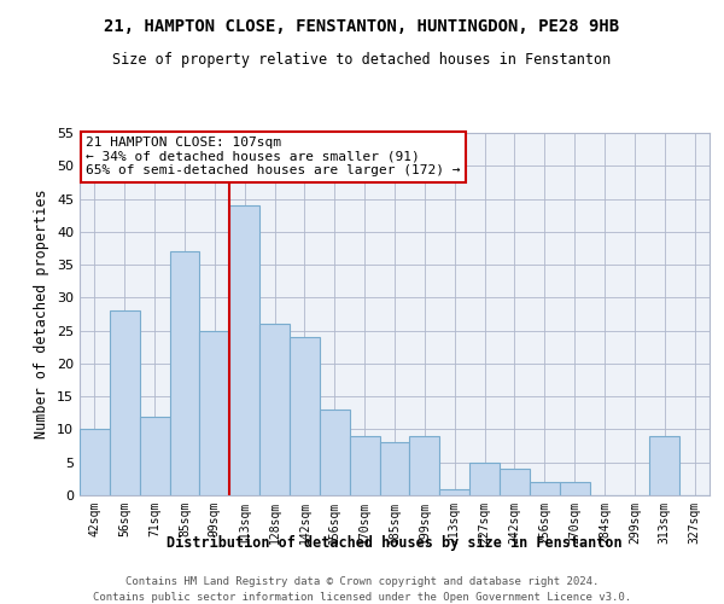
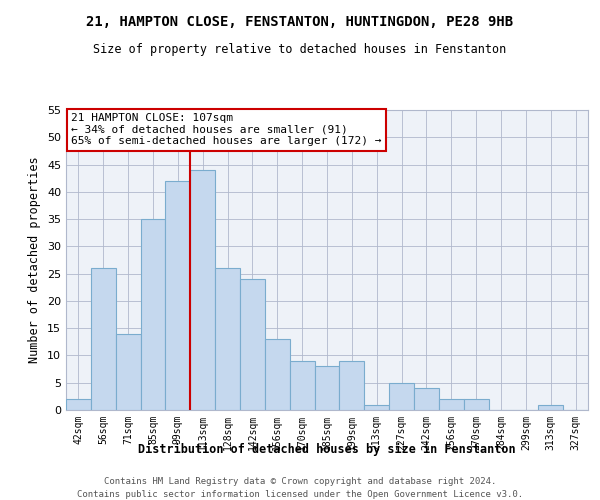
42sqm: 10 -> 2
56sqm: 28 -> 26
71sqm: 12 -> 14
85sqm: 37 -> 35
99sqm: 25 -> 42
313sqm: 9 -> 1
